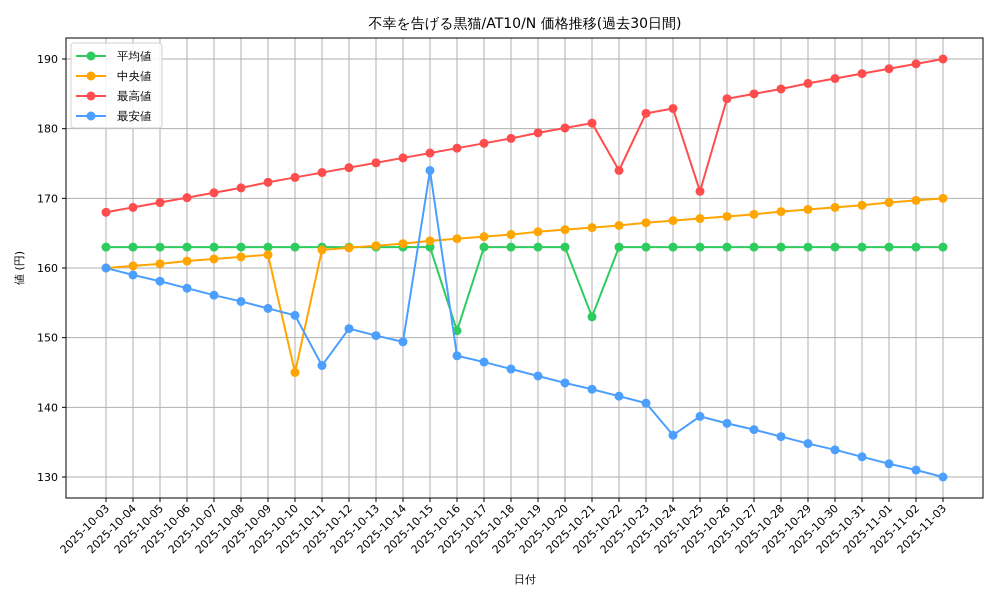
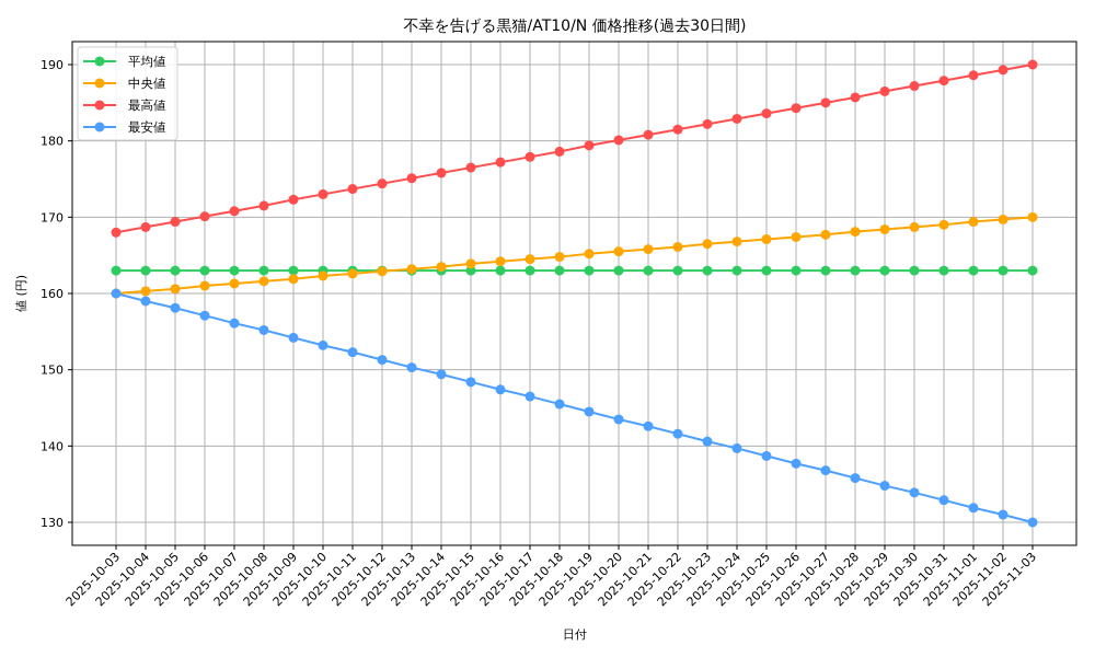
中央値/2025-10-10: 145 -> 162
最安値/2025-10-11: 146 -> 152
最安値/2025-10-15: 174 -> 148
平均値/2025-10-16: 151 -> 163
平均値/2025-10-21: 153 -> 163
最高値/2025-10-22: 174 -> 182
最安値/2025-10-24: 136 -> 140
最高値/2025-10-25: 171 -> 184
